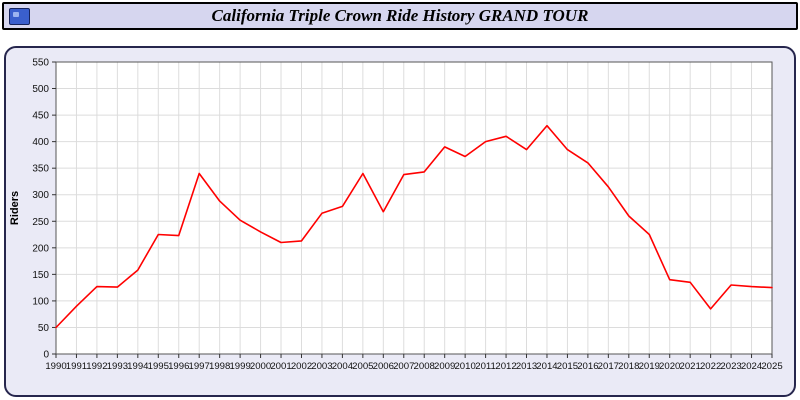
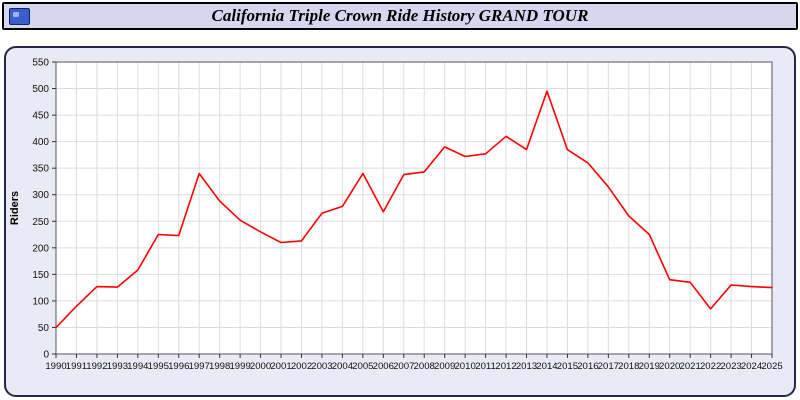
2011: 400 -> 380
2014: 430 -> 500
